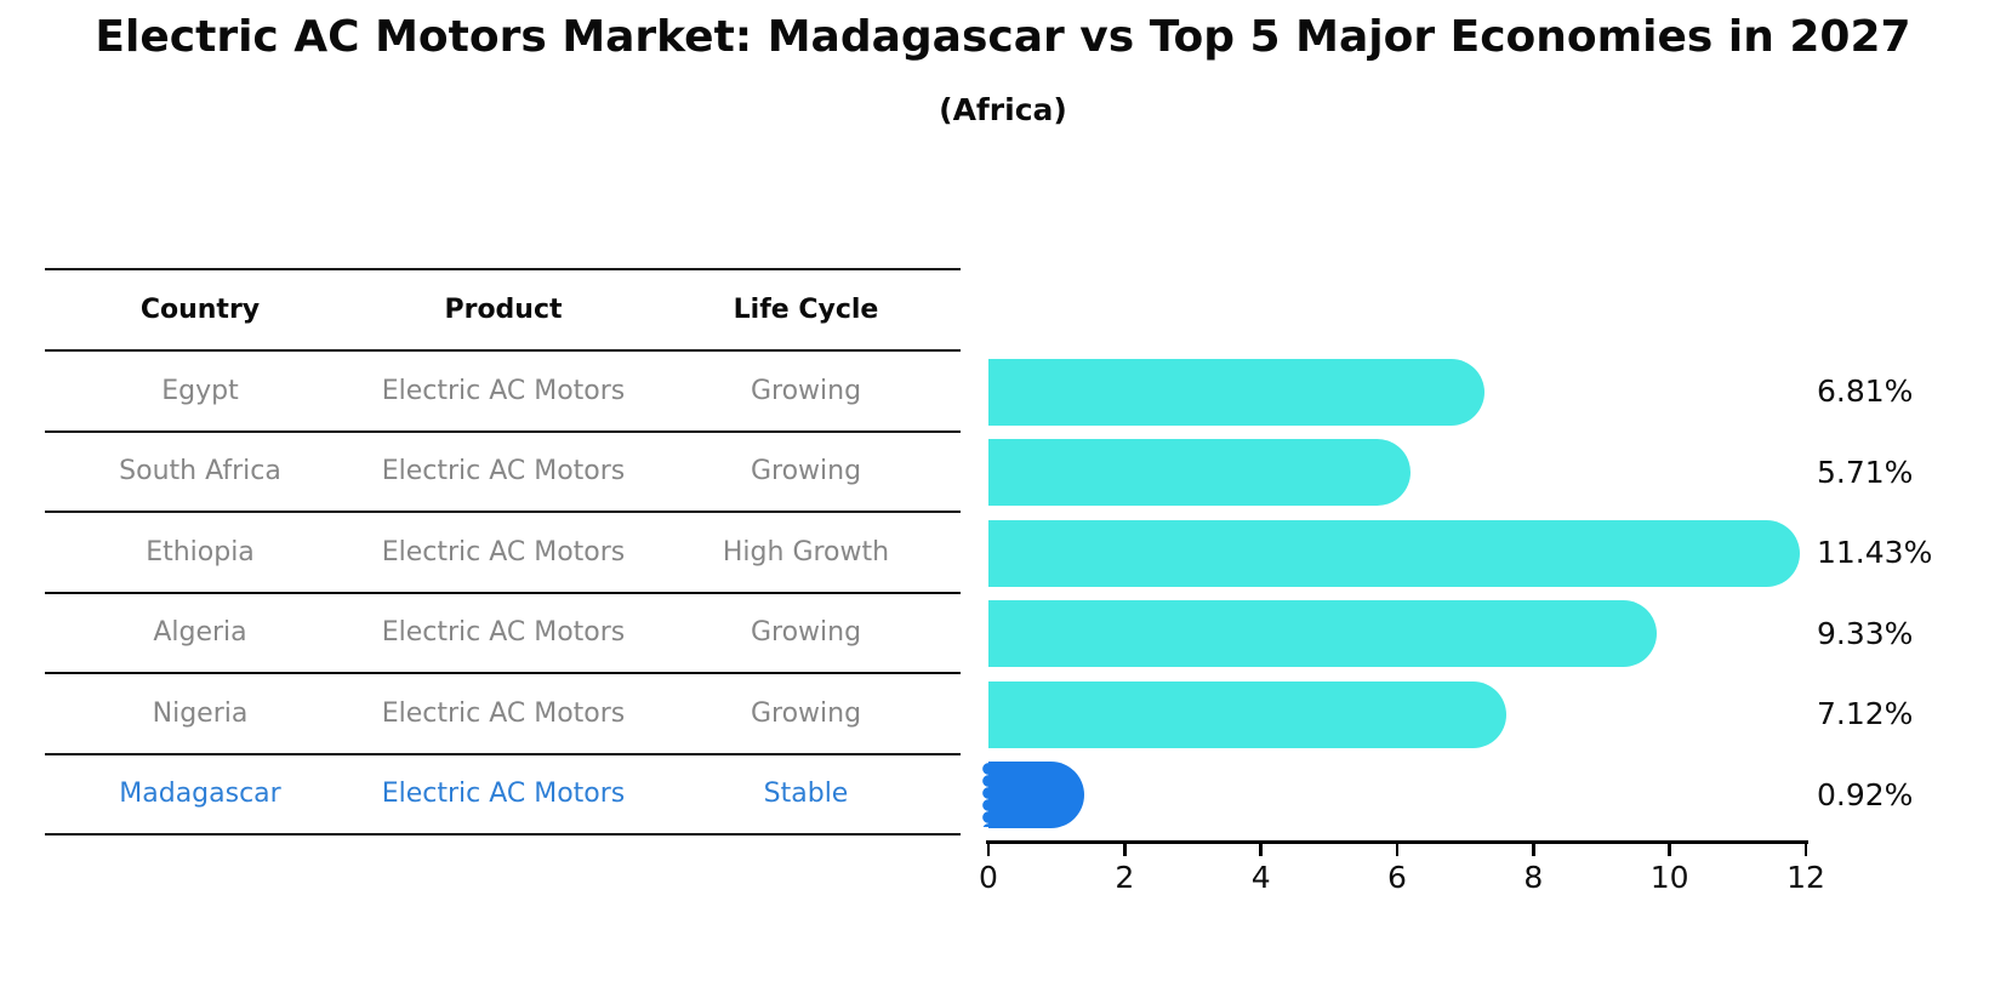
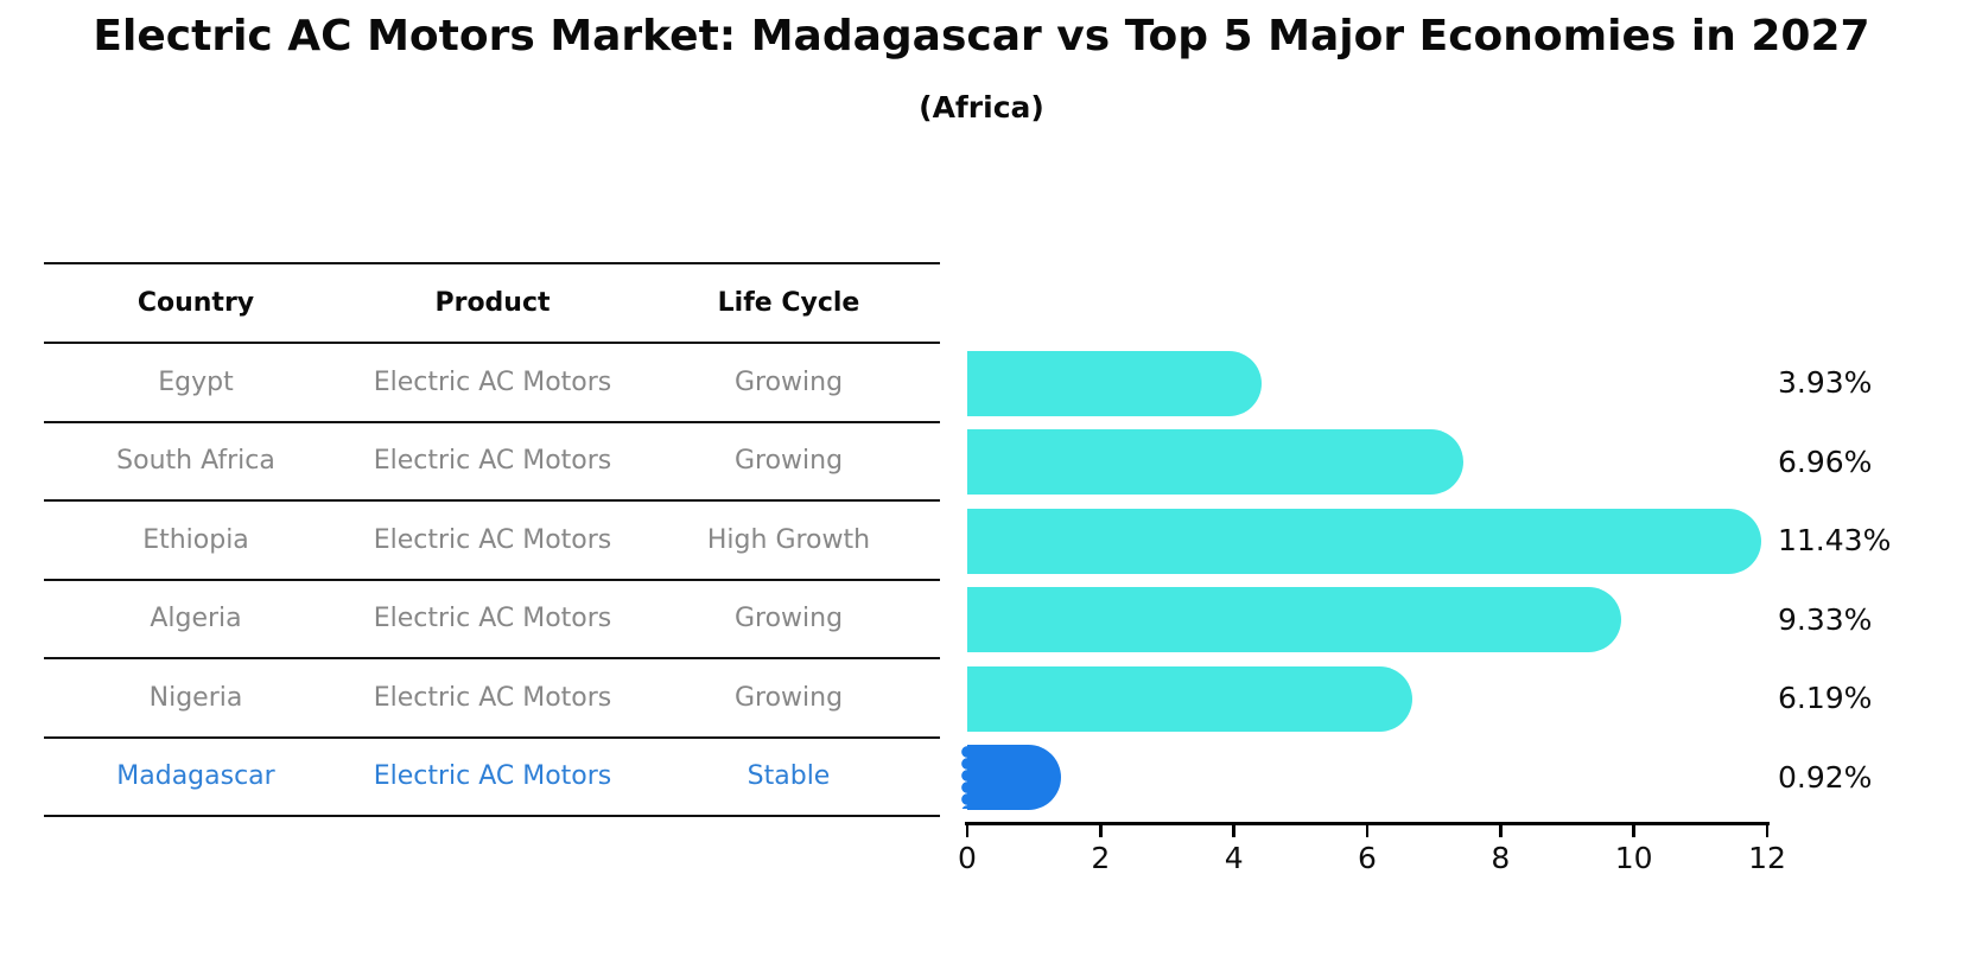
Egypt: 6.81% -> 3.93%
South Africa: 5.71% -> 6.96%
Nigeria: 7.12% -> 6.19%
